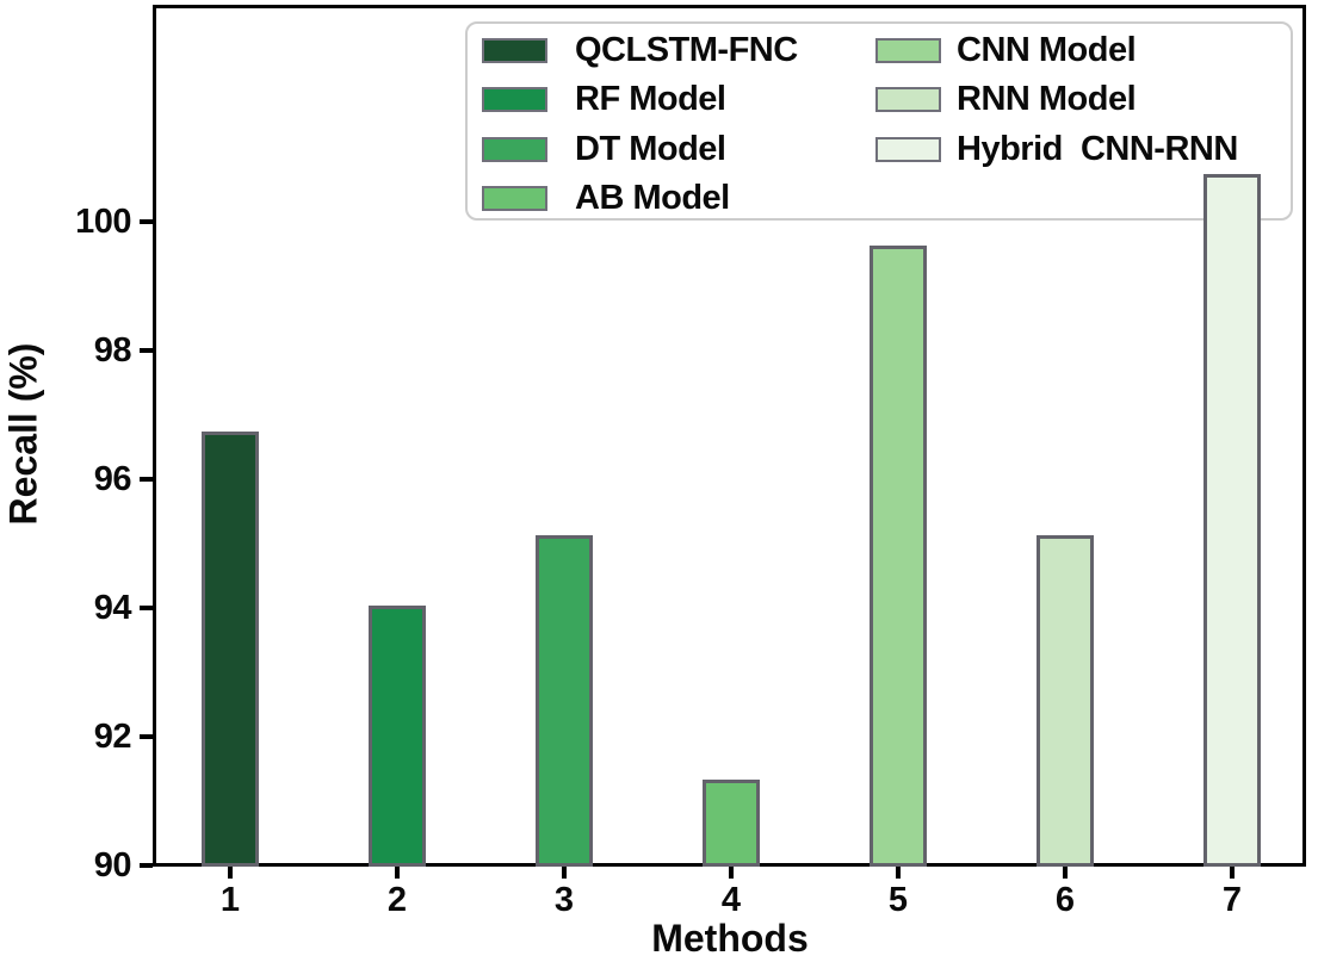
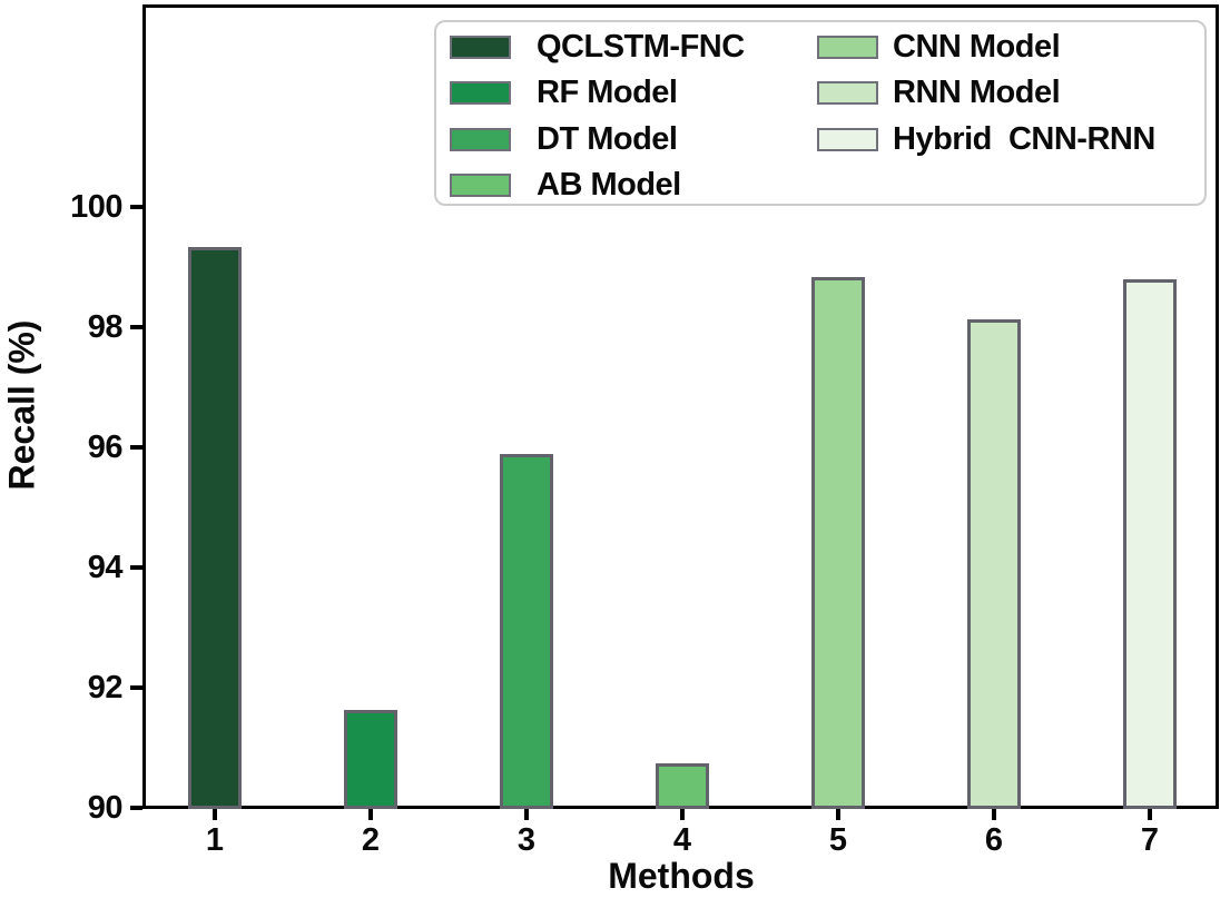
1: 96.7 -> 99.3
2: 94.0 -> 91.6
3: 95.1 -> 95.8
4: 91.3 -> 90.7
5: 99.6 -> 98.8
6: 95.1 -> 98.1
7: 100.7 -> 98.8
